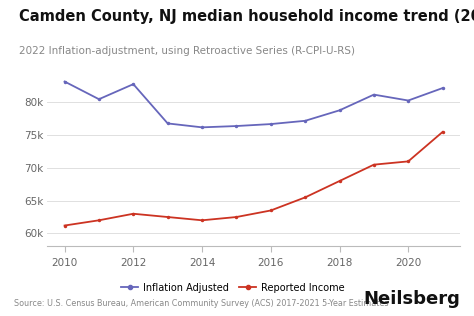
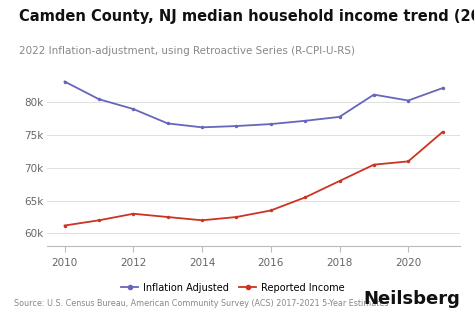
Inflation Adjusted/2012: 82.8k -> 79.0k
Inflation Adjusted/2018: 78.8k -> 77.8k
